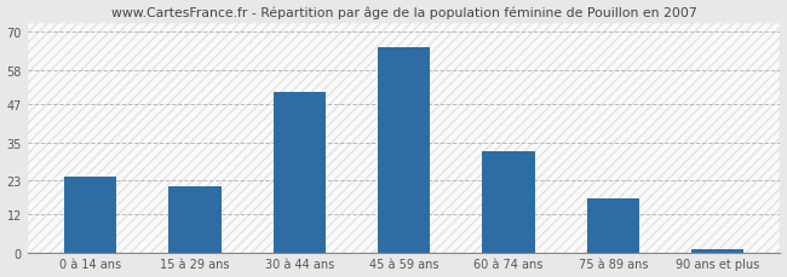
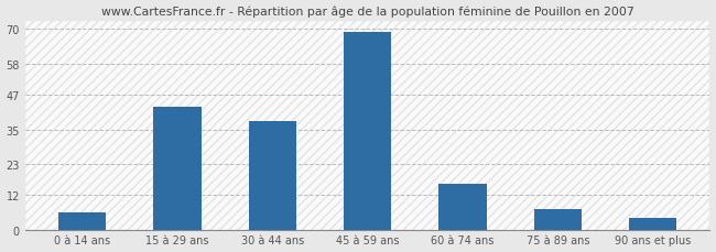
0 à 14 ans: 24 -> 6
15 à 29 ans: 21 -> 43
30 à 44 ans: 51 -> 38
45 à 59 ans: 65 -> 69
60 à 74 ans: 32 -> 16
75 à 89 ans: 17 -> 7
90 ans et plus: 1 -> 4
